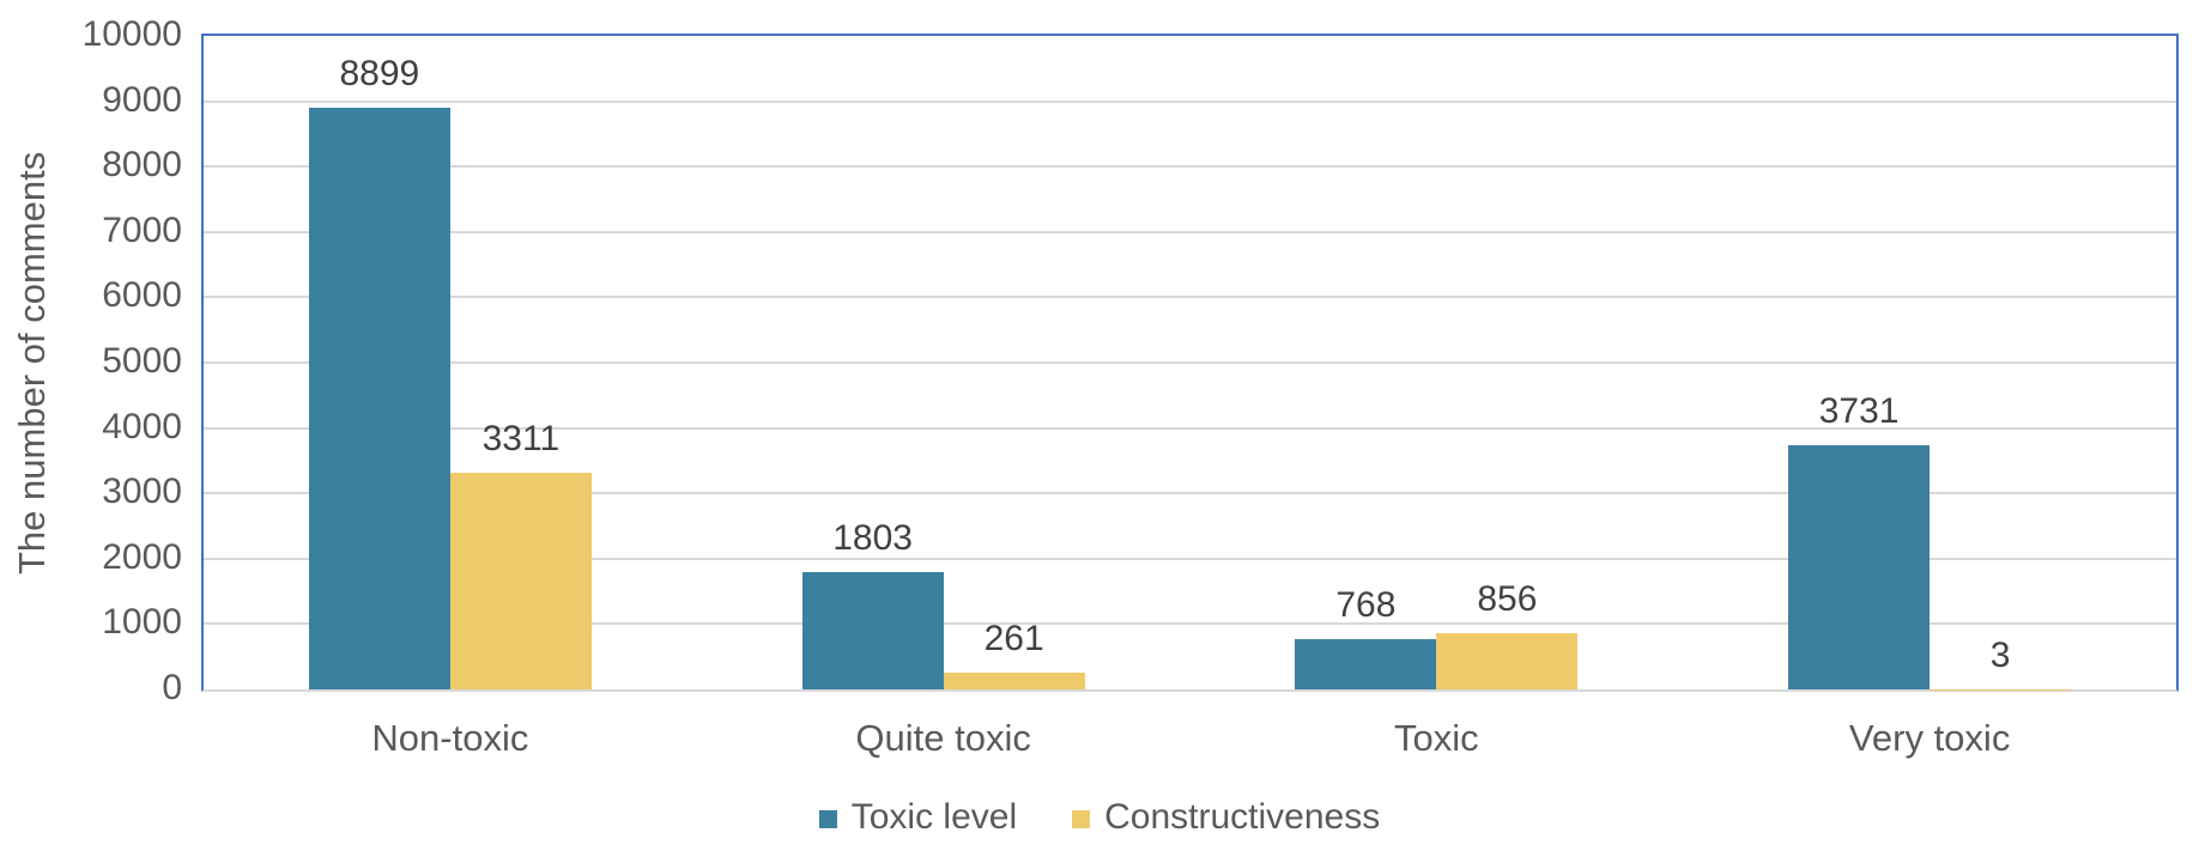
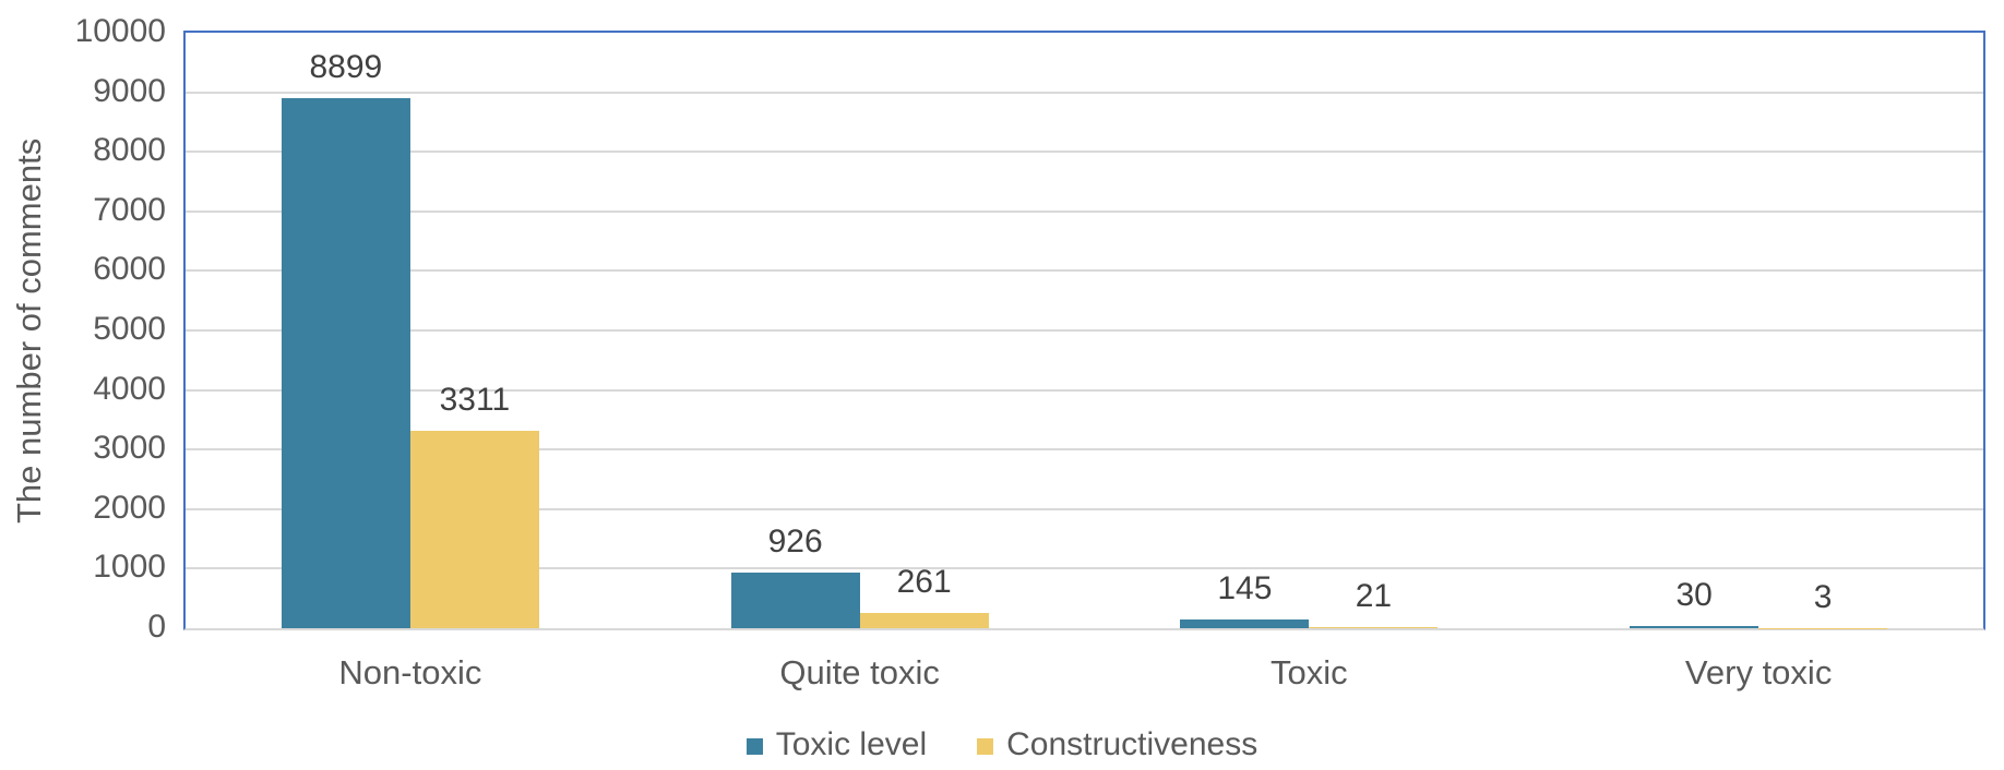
Toxic level/Quite toxic: 1803 -> 926
Toxic level/Toxic: 768 -> 145
Constructiveness/Toxic: 856 -> 21
Toxic level/Very toxic: 3731 -> 30
